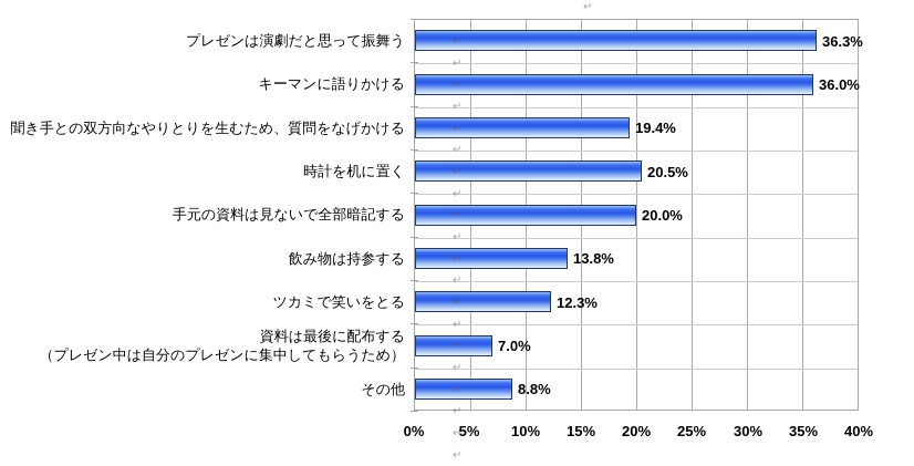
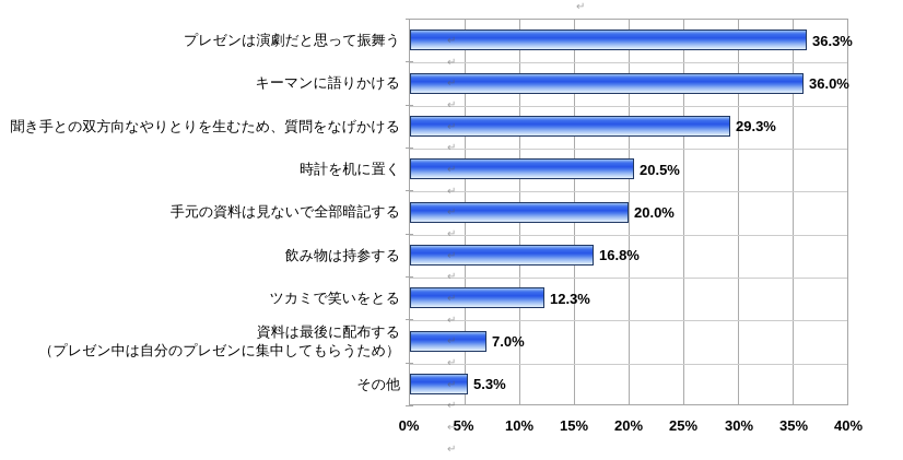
聞き手との双方向なやりとりを生むため、質問をなげかける: 19.4% -> 29.3%
飲み物は持参する: 13.8% -> 16.8%
その他: 8.8% -> 5.3%
